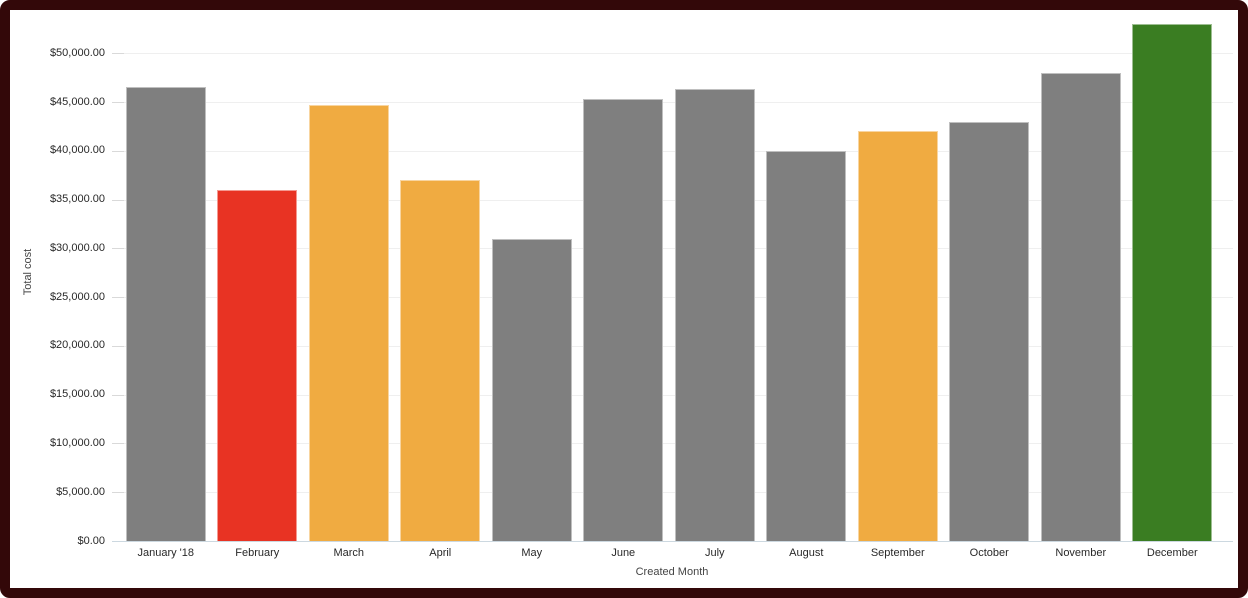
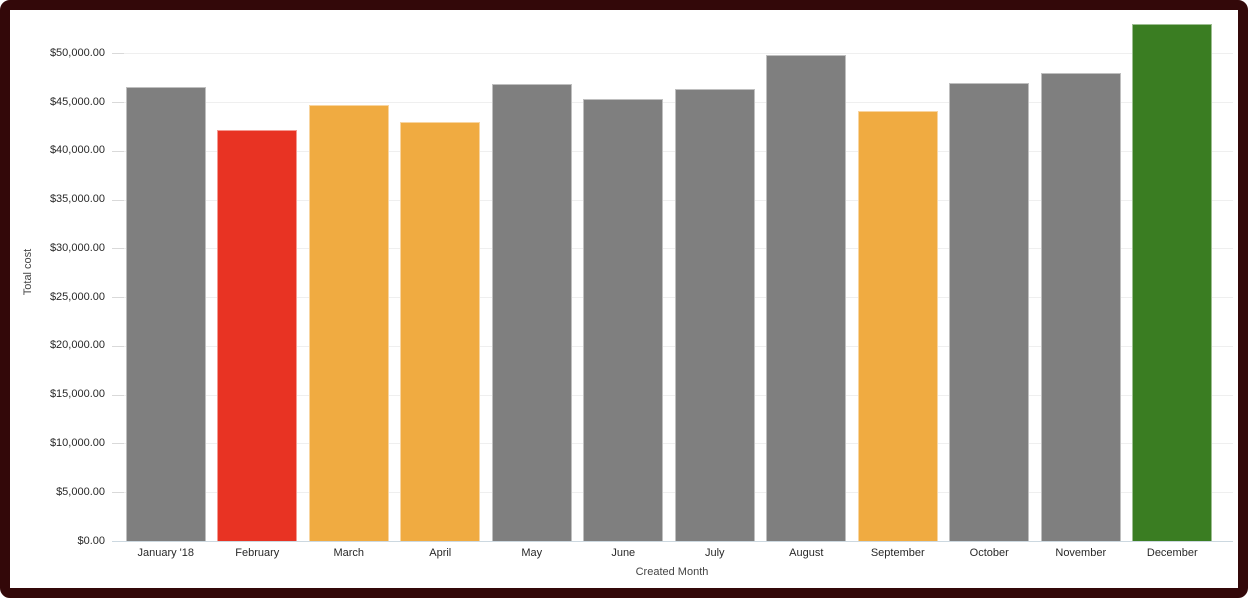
February: $36000 -> $42000
April: $37000 -> $43000
May: $31000 -> $47000
August: $40000 -> $50000
September: $42000 -> $44000
October: $43000 -> $47000
